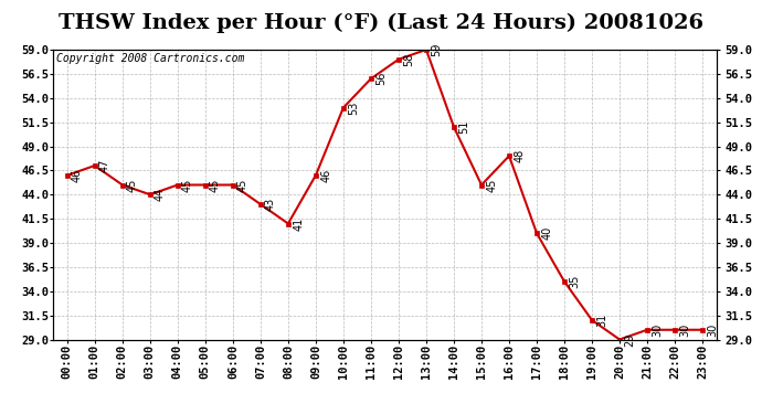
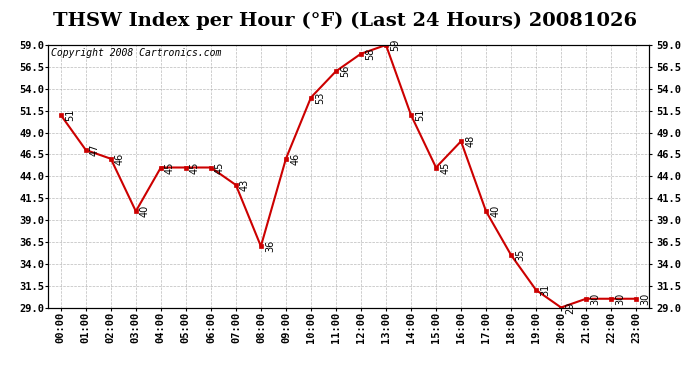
00:00: 46 -> 51
02:00: 45 -> 46
03:00: 44 -> 40
08:00: 41 -> 36
